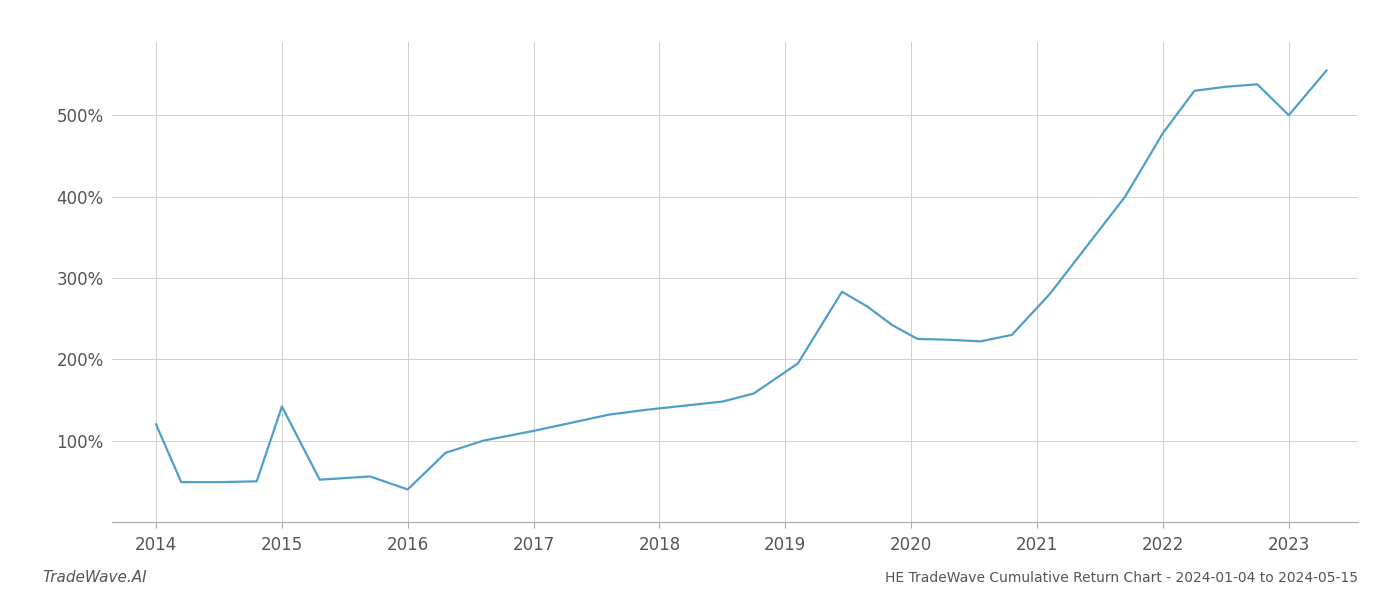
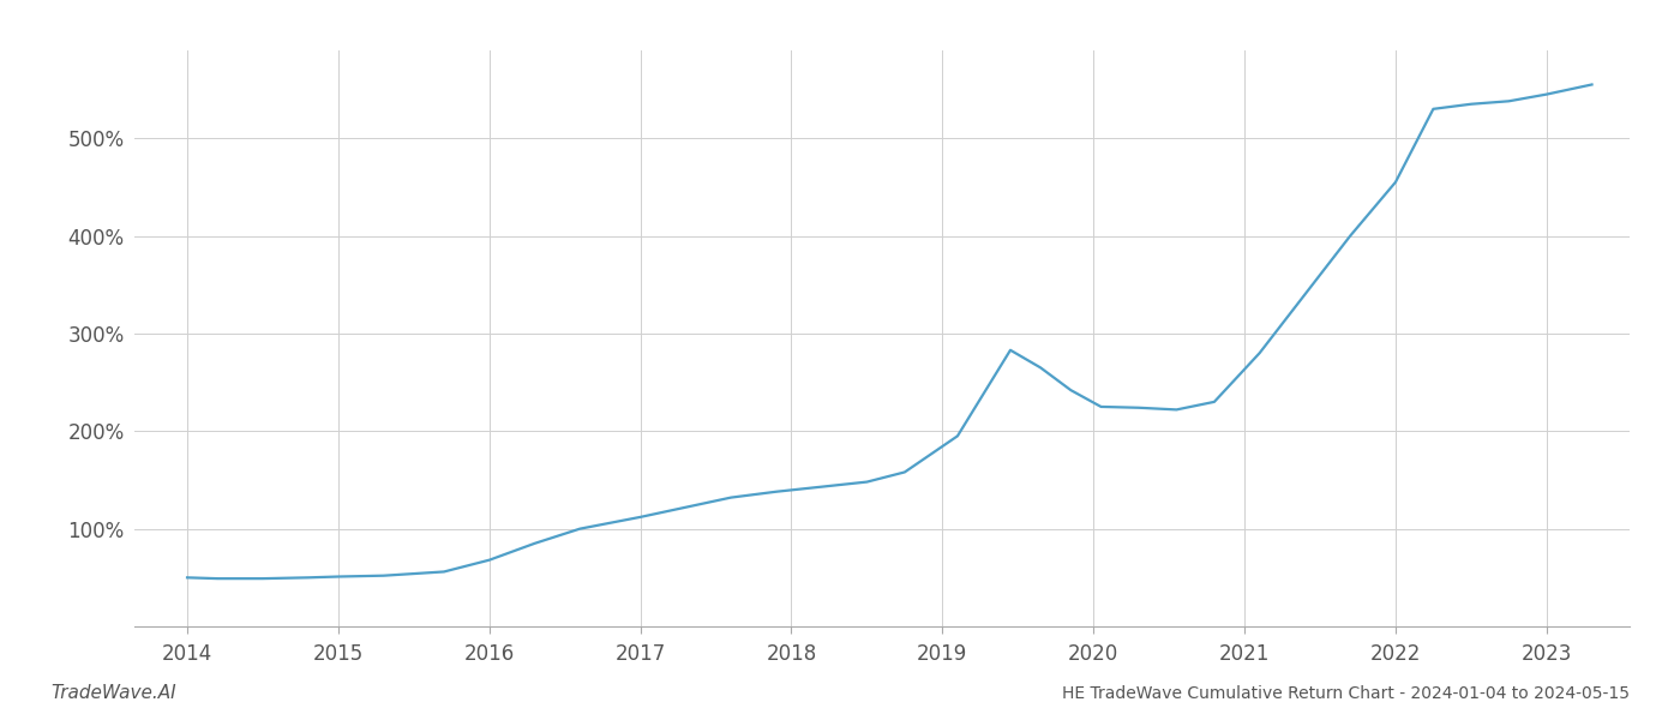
2014: 120% -> 50%
2015: 142% -> 51%
2016: 40% -> 68%
2022: 478% -> 455%
2023: 500% -> 545%
